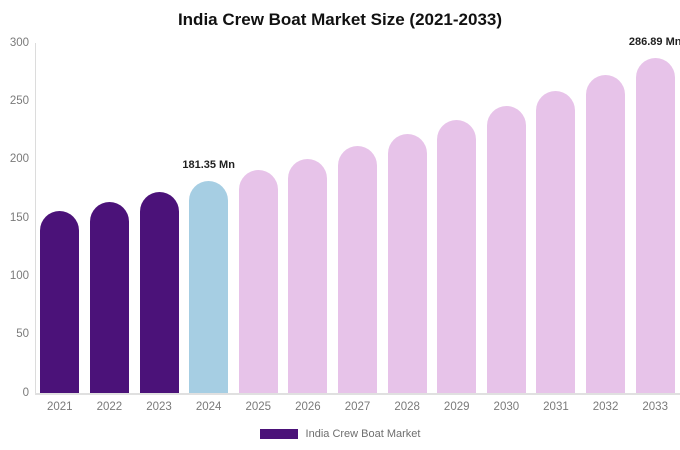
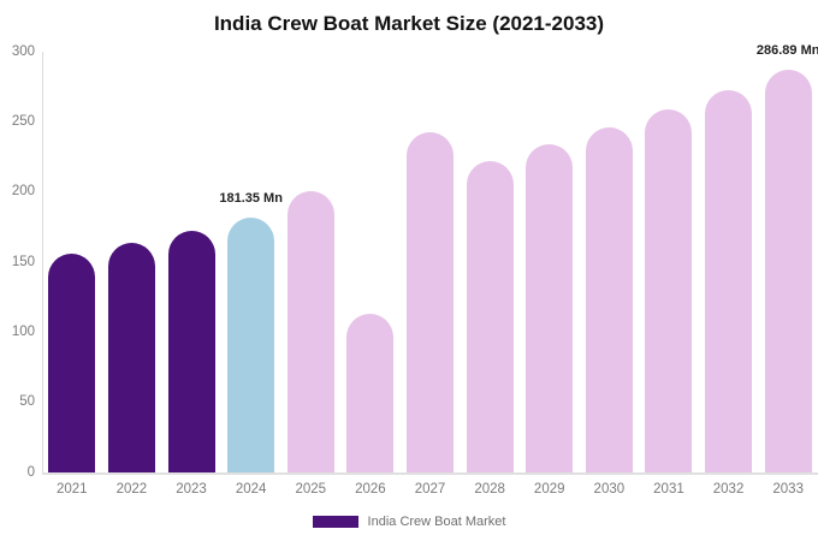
2025: 191 -> 201
2026: 201 -> 113
2027: 211 -> 243
